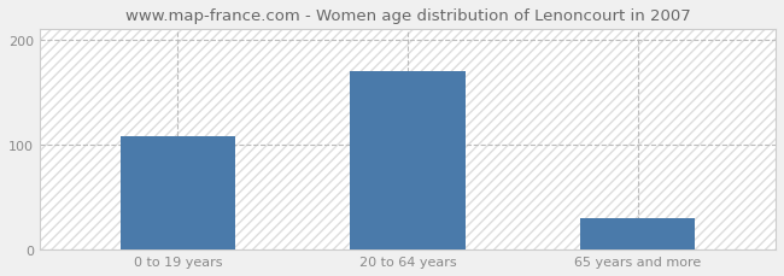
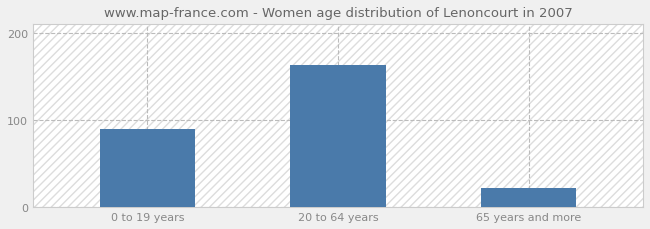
0 to 19 years: 108 -> 90
20 to 64 years: 170 -> 163
65 years and more: 30 -> 22
